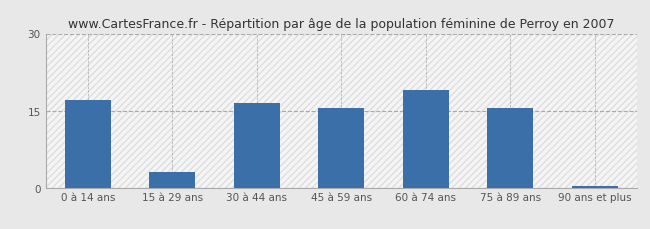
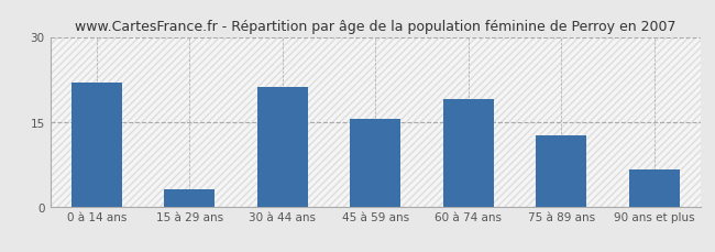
0 à 14 ans: 17.0 -> 22.0
30 à 44 ans: 16.5 -> 21.2
75 à 89 ans: 15.5 -> 12.6
90 ans et plus: 0.3 -> 6.6
